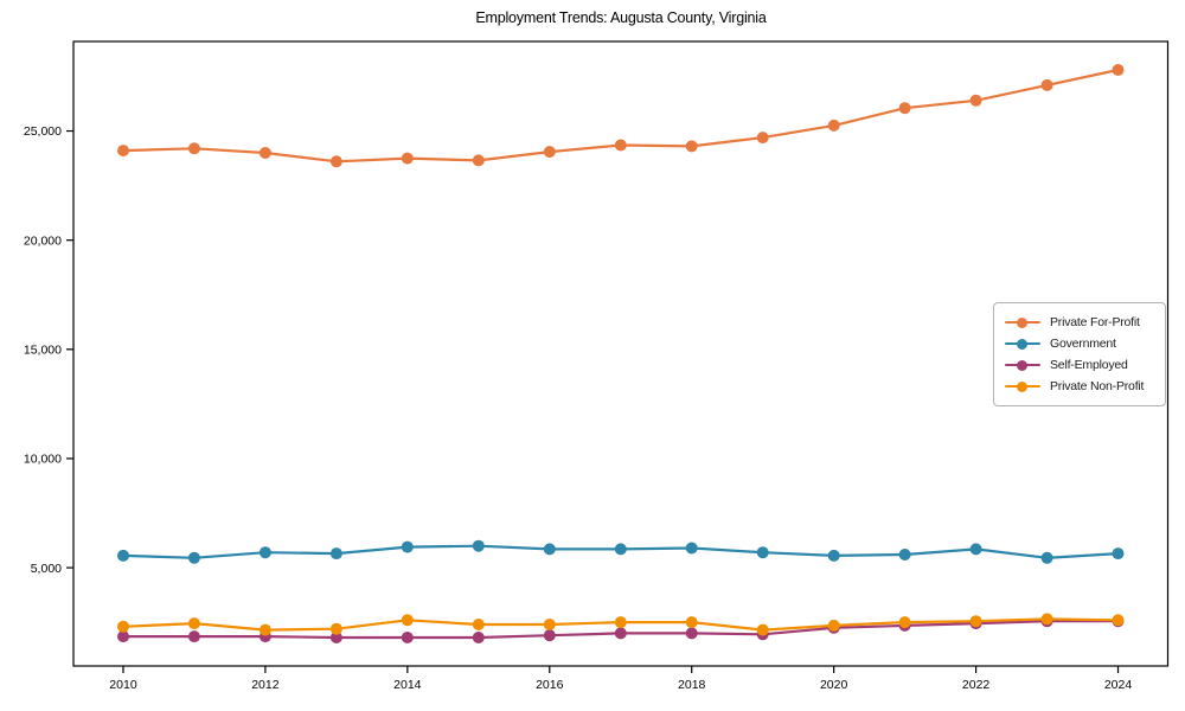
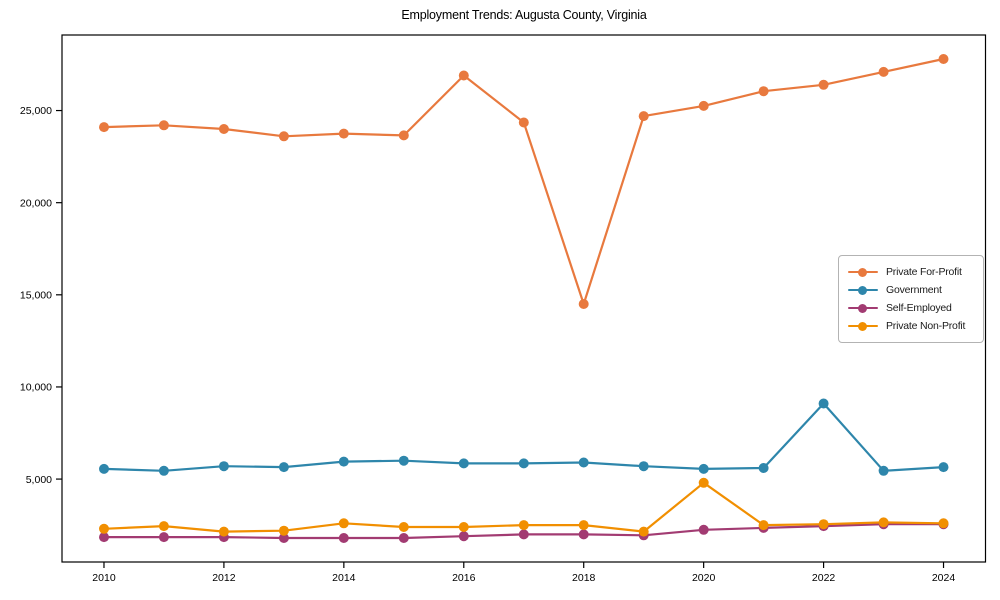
Private For-Profit/2016: 24000 -> 26900
Private For-Profit/2018: 24300 -> 14500
Private Non-Profit/2020: 2400 -> 4800
Government/2022: 5800 -> 9100
